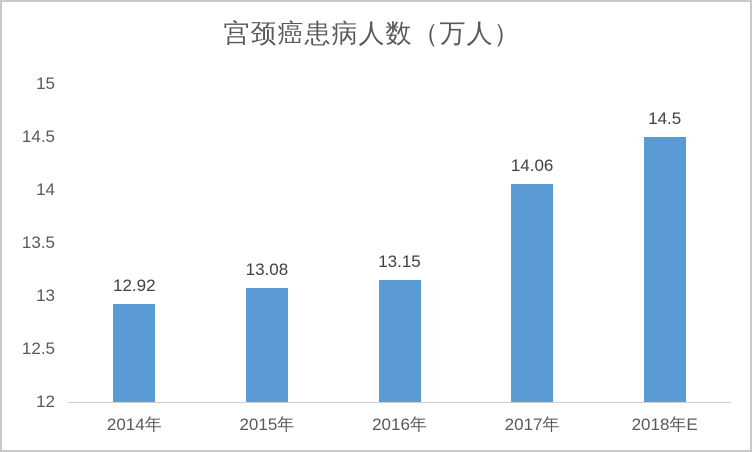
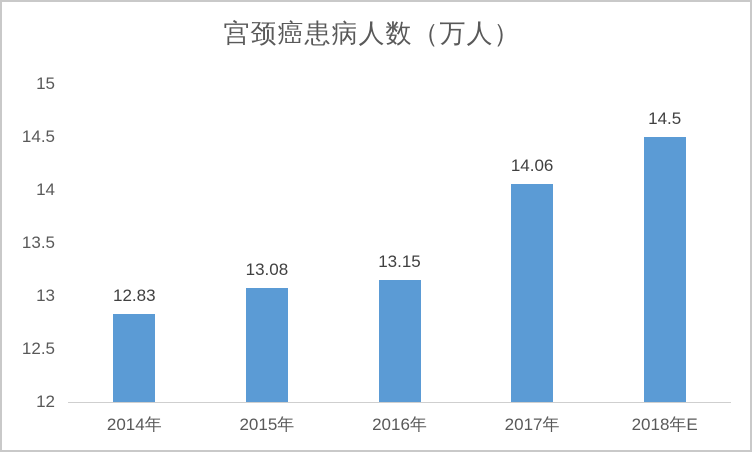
2014年: 12.92 -> 12.83
